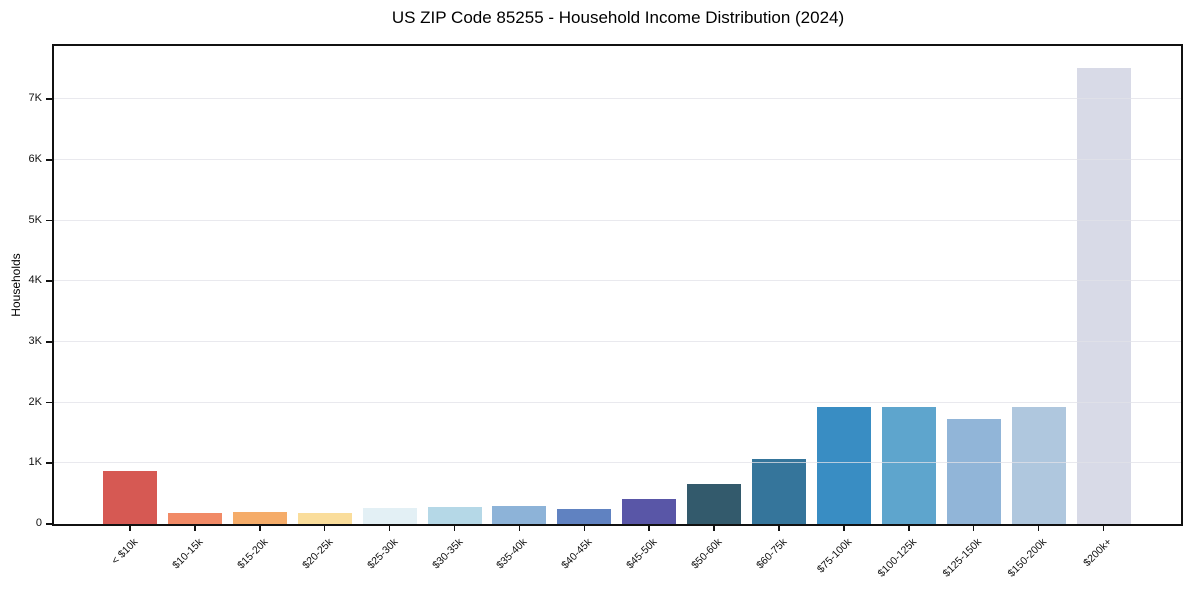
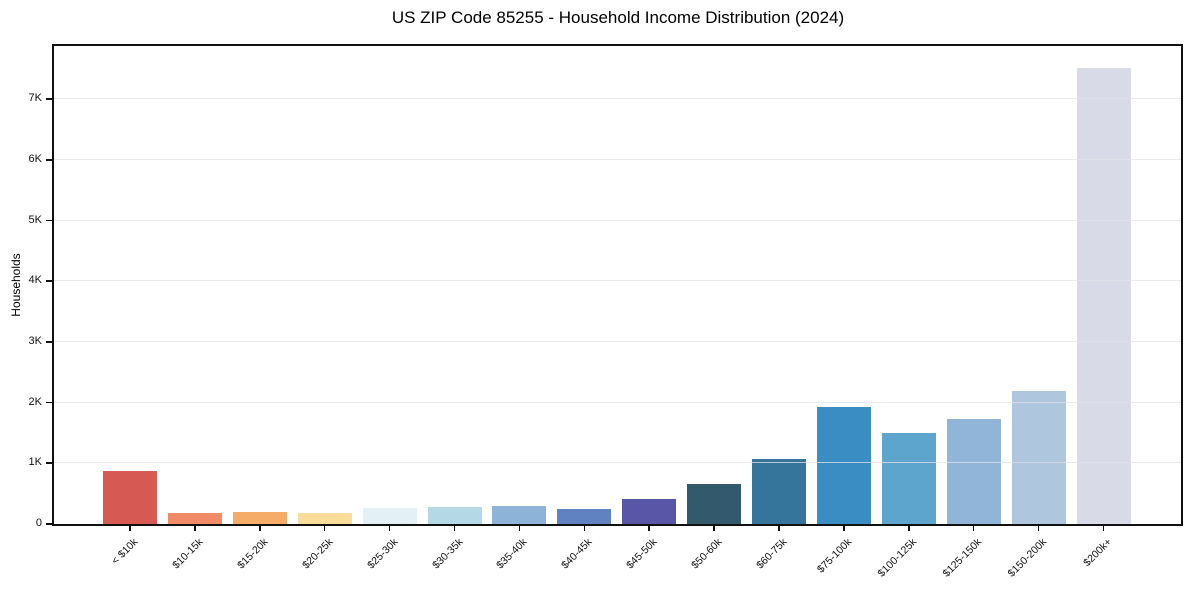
$100-125k: 1.9K -> 1.5K
$150-200k: 1.9K -> 2.2K
